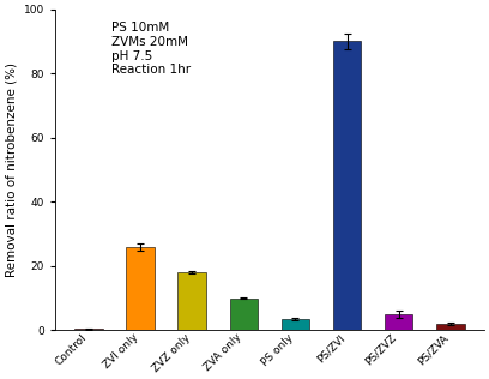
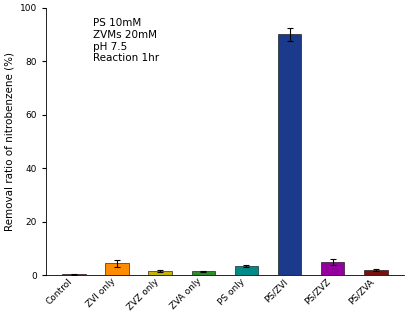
ZVI only: 26.0 -> 4.5
ZVZ only: 18.0 -> 1.8
ZVA only: 10.0 -> 1.5
